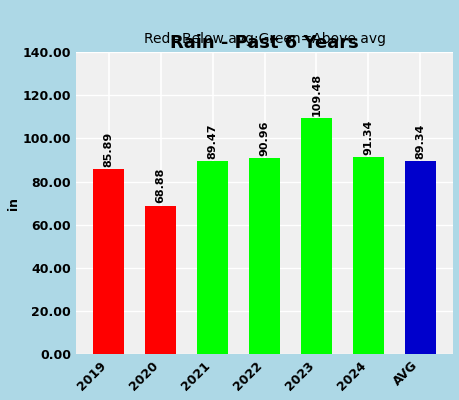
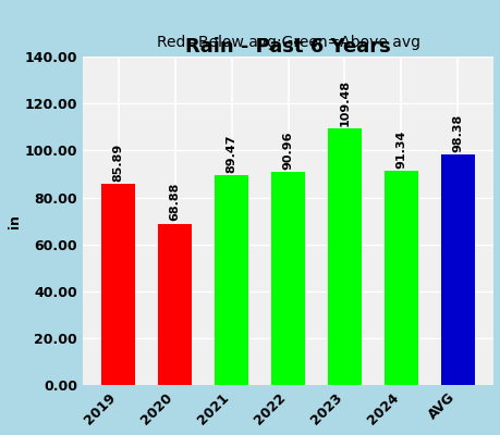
AVG: 89.34 -> 98.38
